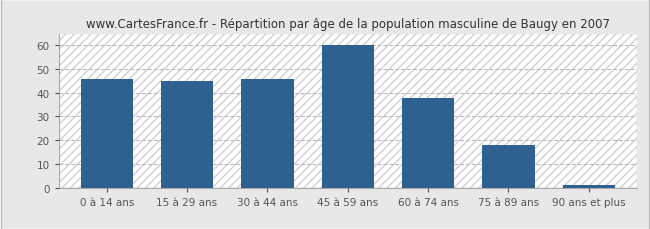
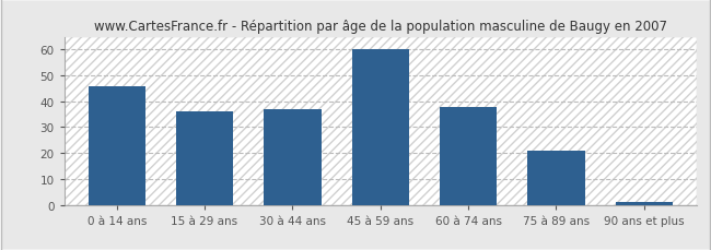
15 à 29 ans: 45 -> 36
30 à 44 ans: 46 -> 37
75 à 89 ans: 18 -> 21
